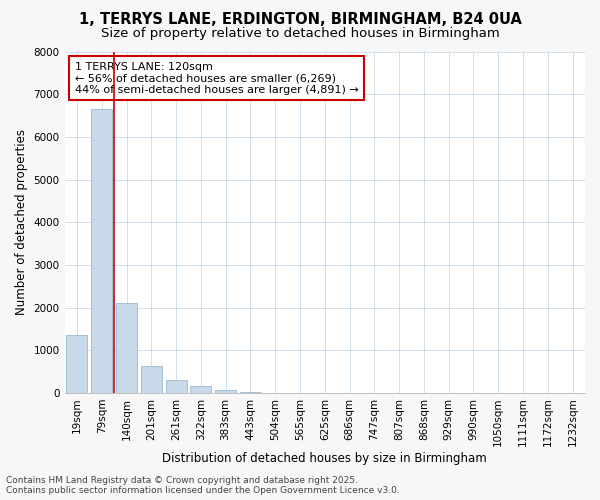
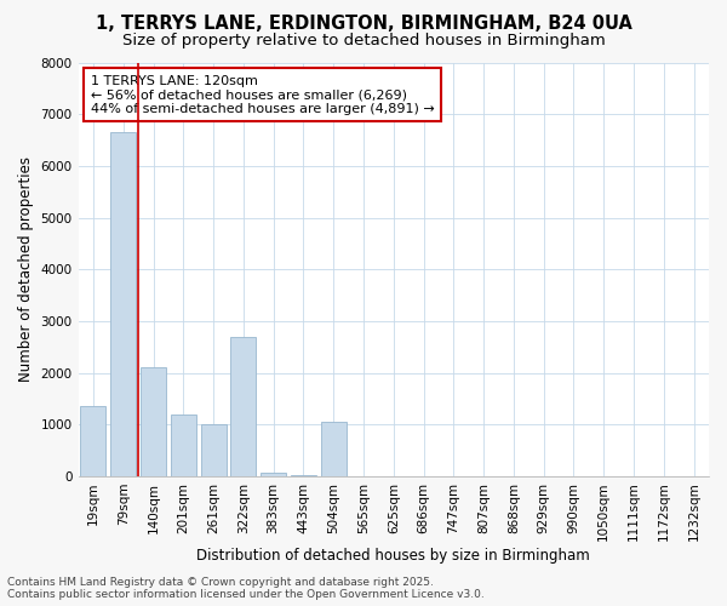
201sqm: 640 -> 1200
261sqm: 310 -> 1000
322sqm: 150 -> 2700
504sqm: 0 -> 1050
